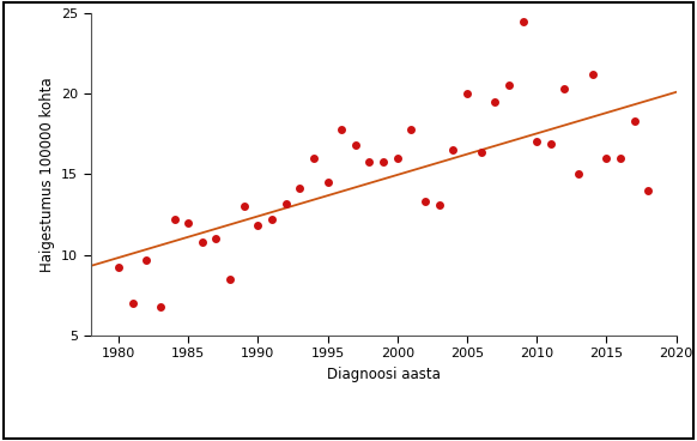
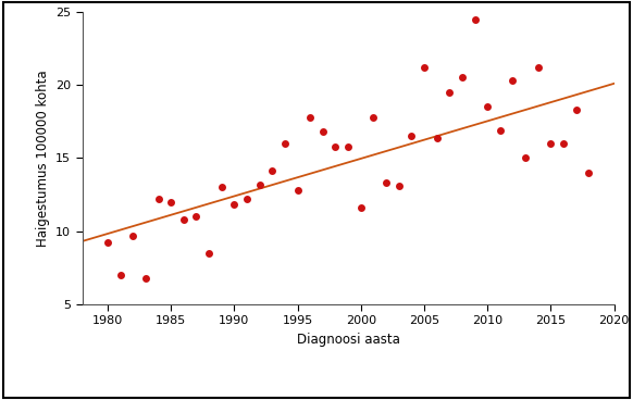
1995: 14.5 -> 12.8
2000: 16.0 -> 11.6
2005: 20.0 -> 21.2
2010: 17.0 -> 18.5
